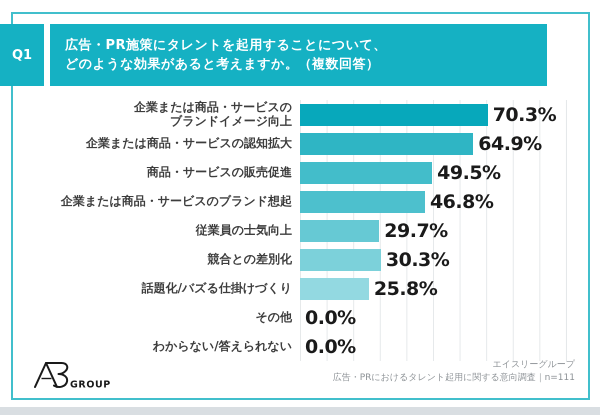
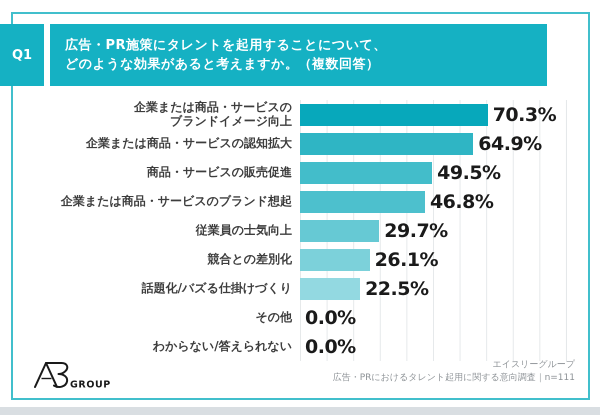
競合との差別化: 30.3% -> 26.1%
話題化/バズる仕掛けづくり: 25.8% -> 22.5%
